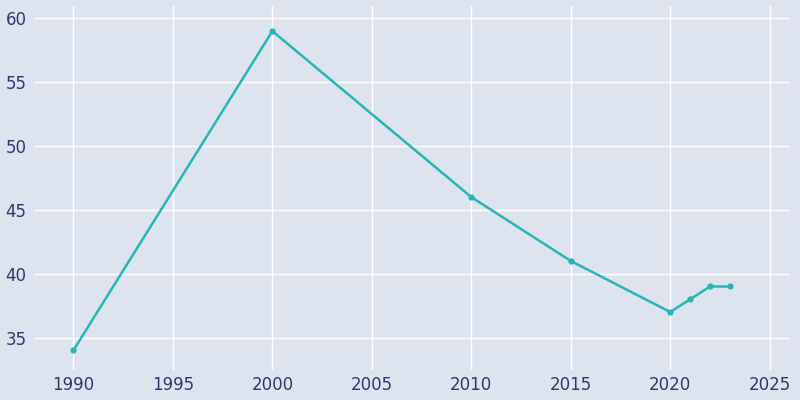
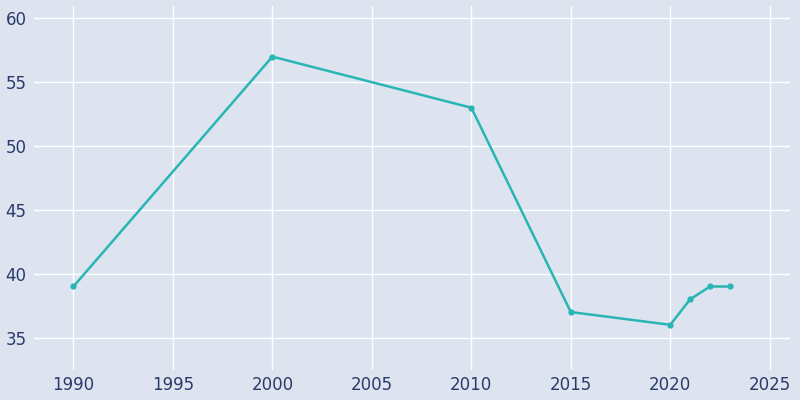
1990: 34 -> 39
2000: 59 -> 57
2010: 46 -> 53
2015: 41 -> 37
2020: 37 -> 36
